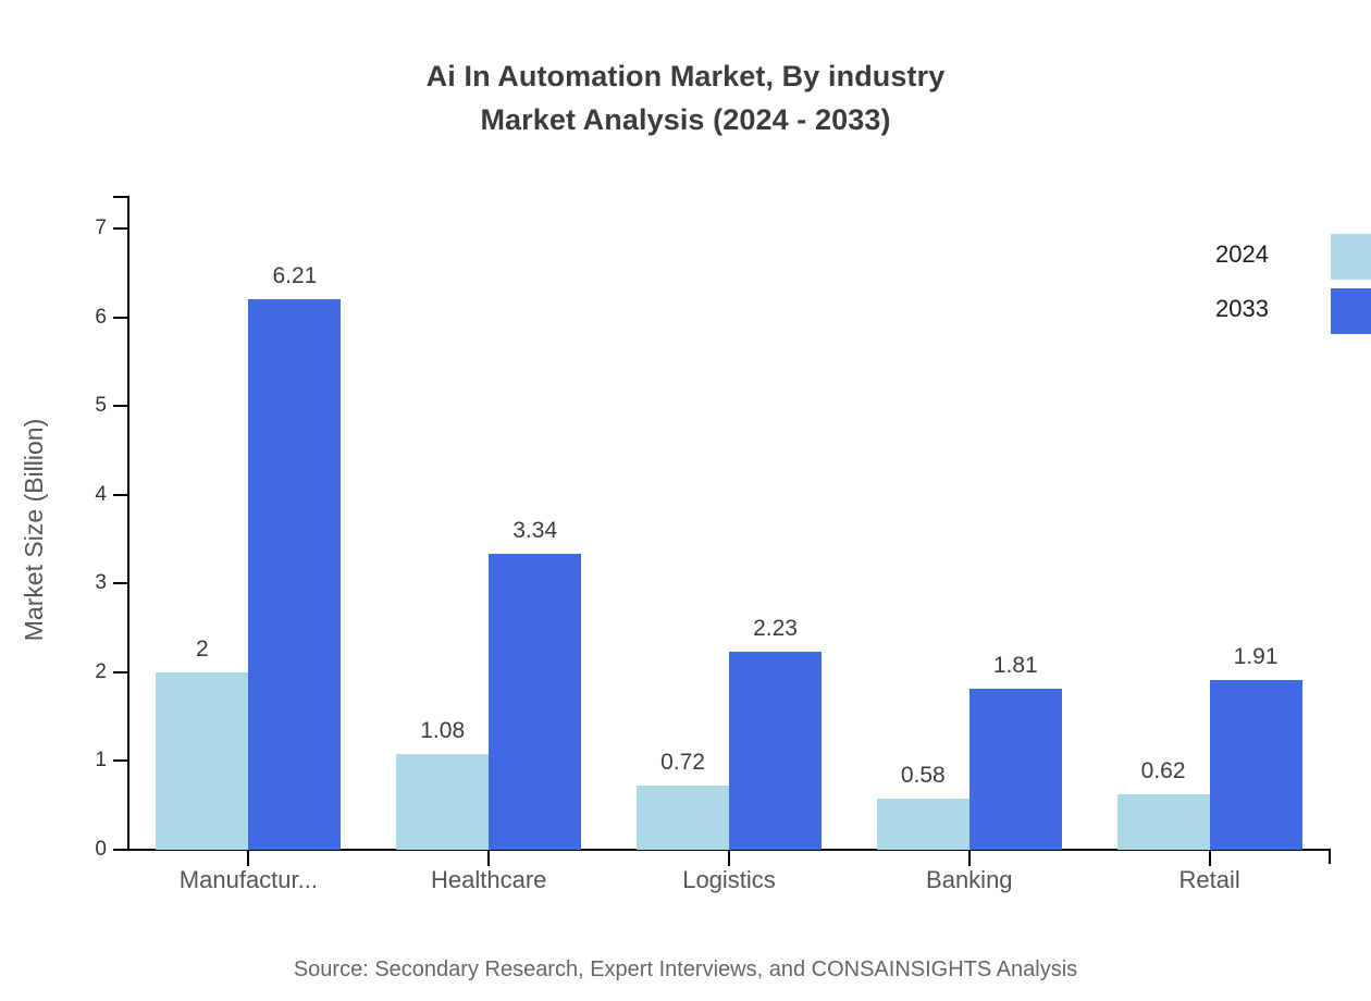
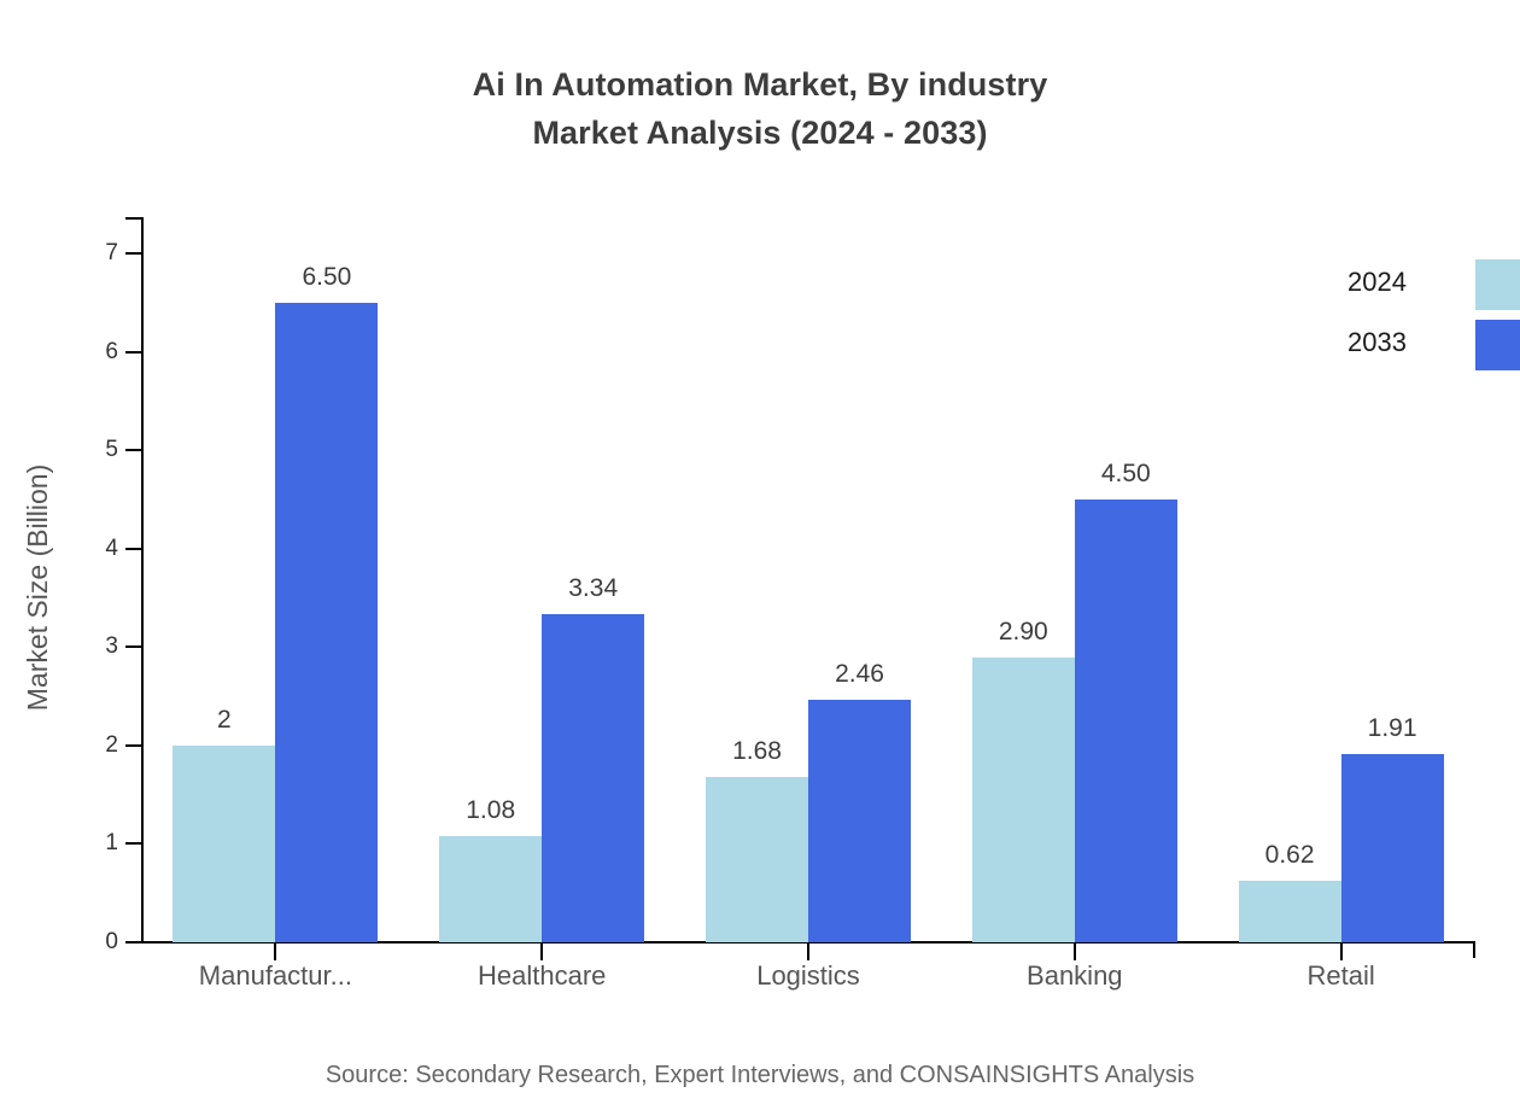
2033/Manufactur...: 6.21 -> 6.50
2024/Logistics: 0.72 -> 1.68
2033/Logistics: 2.23 -> 2.46
2024/Banking: 0.58 -> 2.90
2033/Banking: 1.81 -> 4.50
